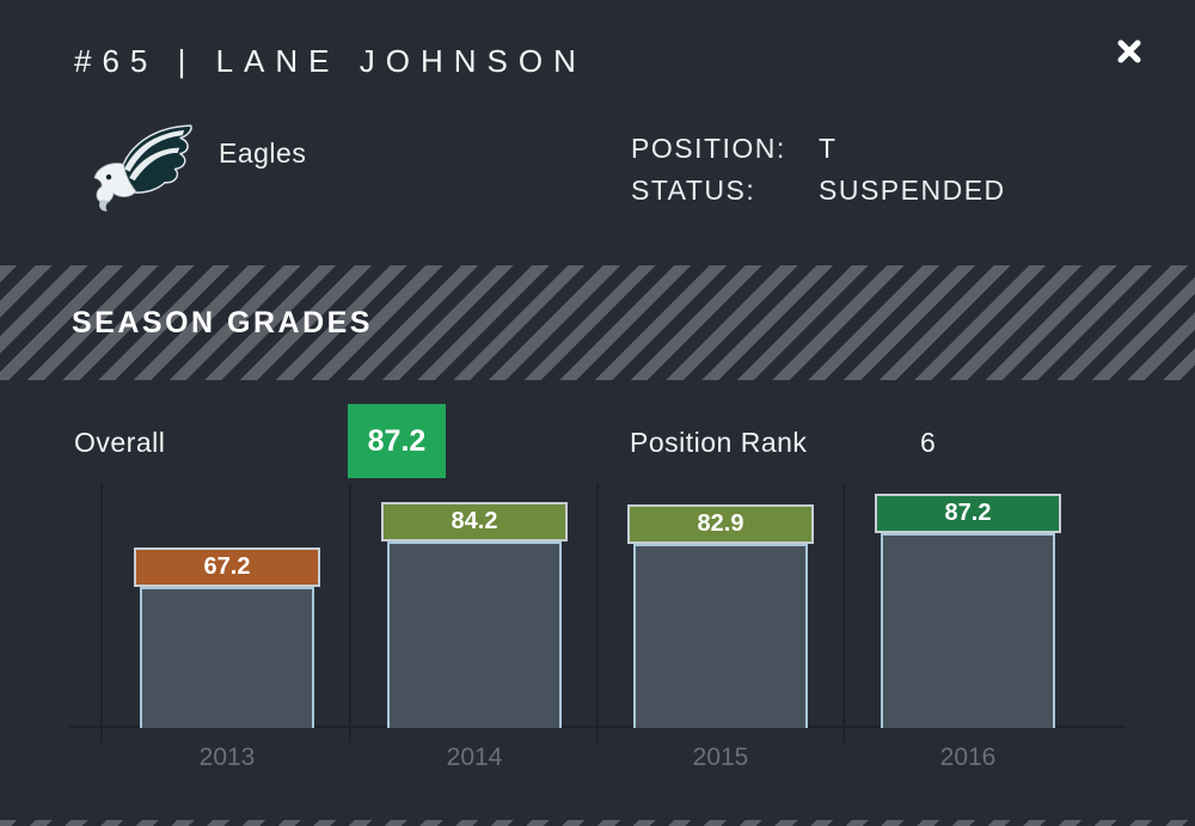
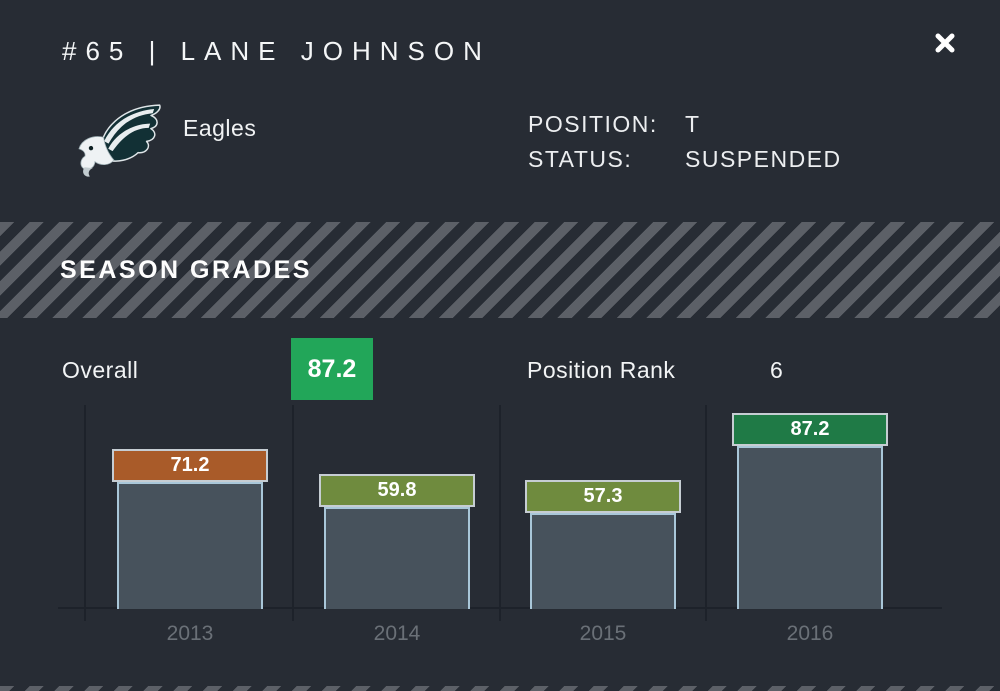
2013: 67.2 -> 71.2
2014: 84.2 -> 59.8
2015: 82.9 -> 57.3
